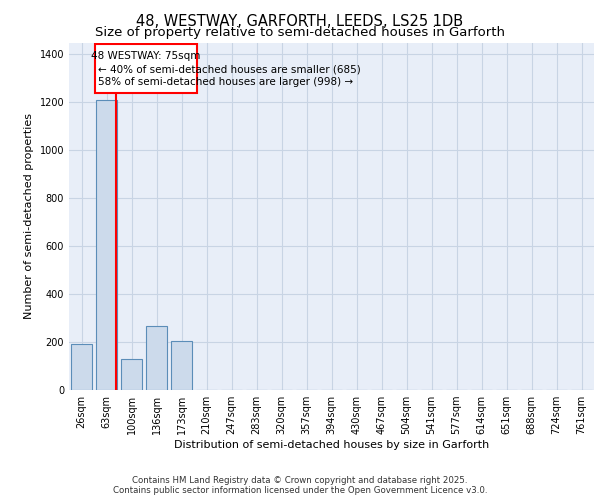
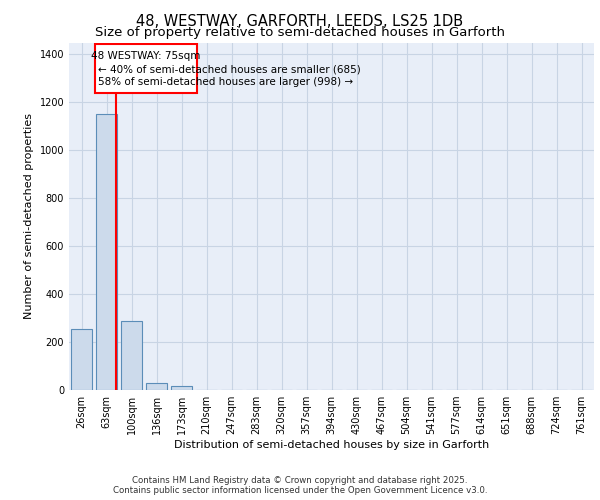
26sqm: 190 -> 255
63sqm: 1210 -> 1150
100sqm: 130 -> 290
136sqm: 265 -> 30
173sqm: 205 -> 15
